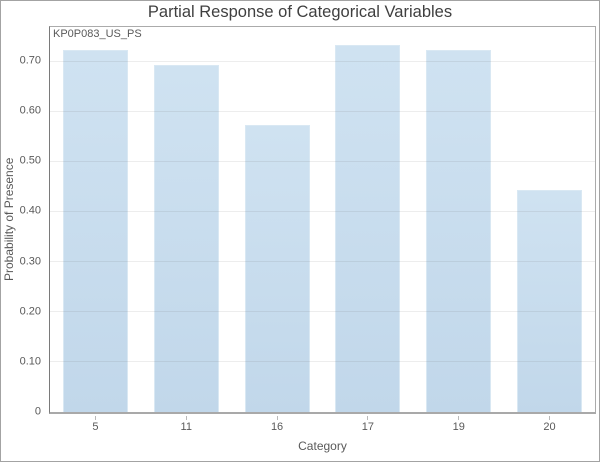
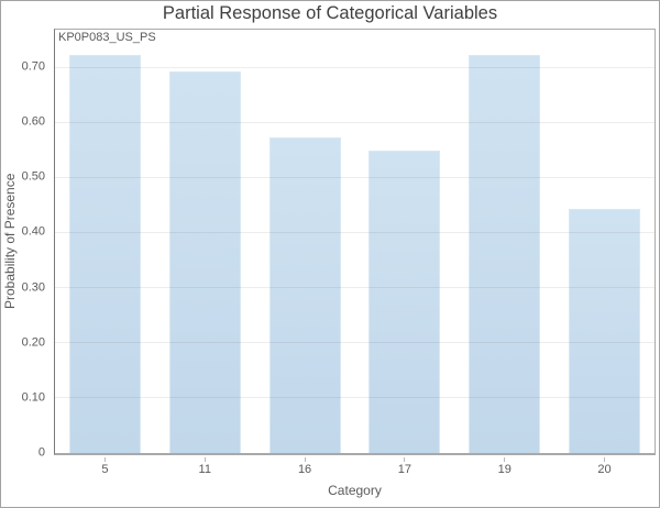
17: 0.73 -> 0.55
